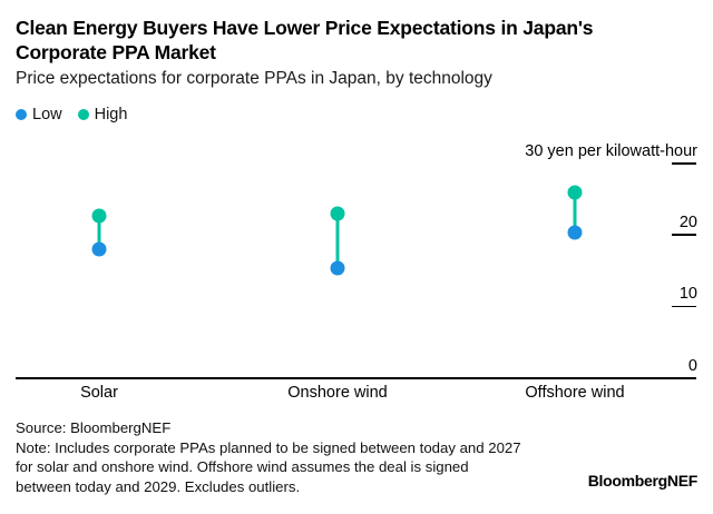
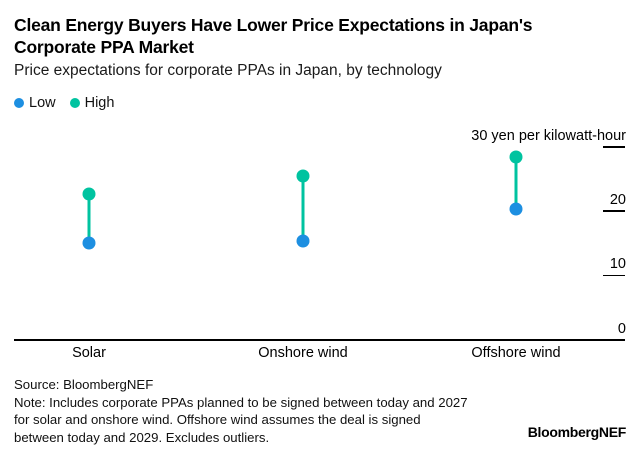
Low/Solar: 18 -> 15
High/Onshore wind: 23 -> 25
High/Offshore wind: 26 -> 28
